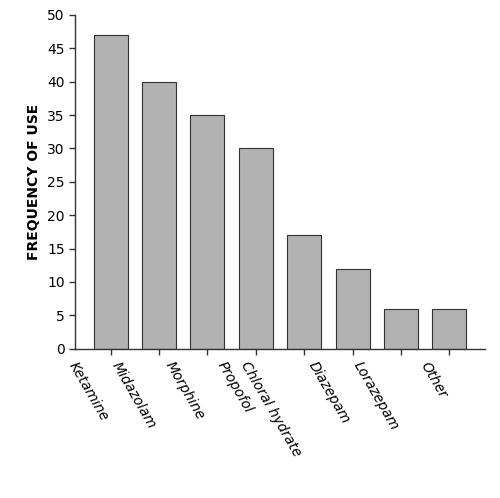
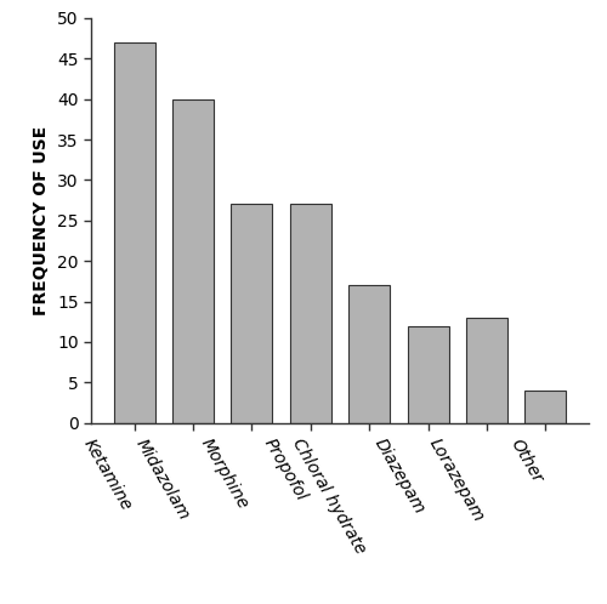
Morphine: 35 -> 27
Propofol: 30 -> 27
Lorazepam: 6 -> 13
Other: 6 -> 4
